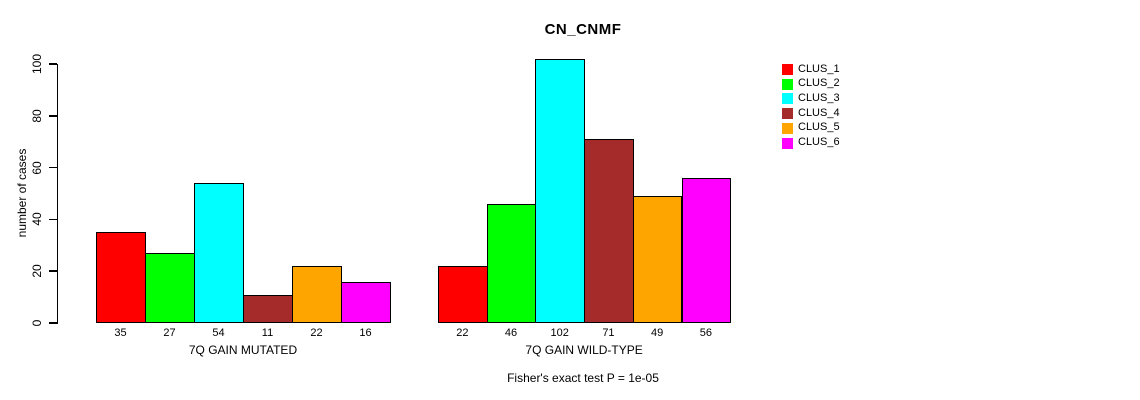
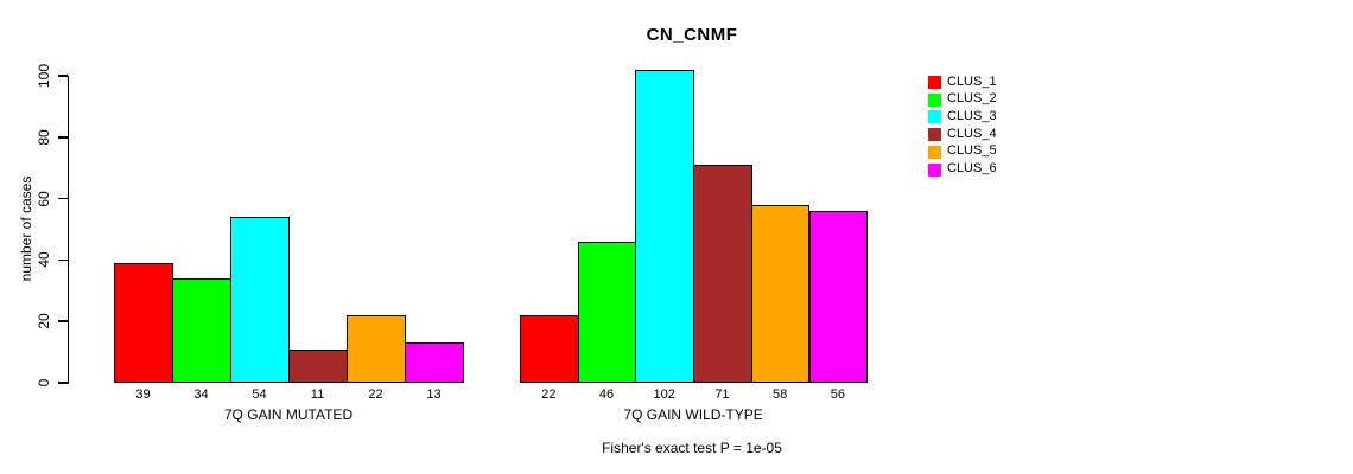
CLUS_1/7Q GAIN MUTATED: 35 -> 39
CLUS_2/7Q GAIN MUTATED: 27 -> 34
CLUS_6/7Q GAIN MUTATED: 16 -> 13
CLUS_5/7Q GAIN WILD-TYPE: 49 -> 58
